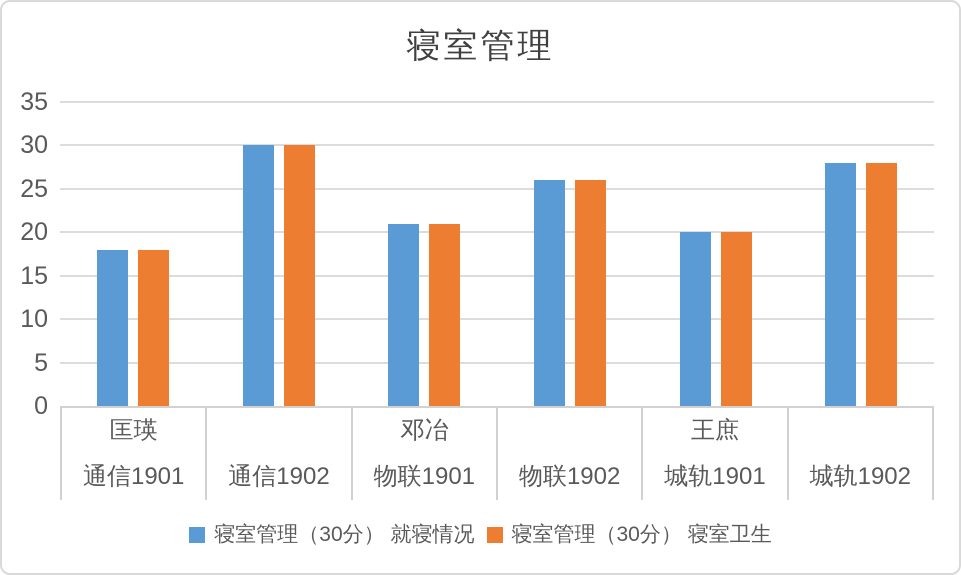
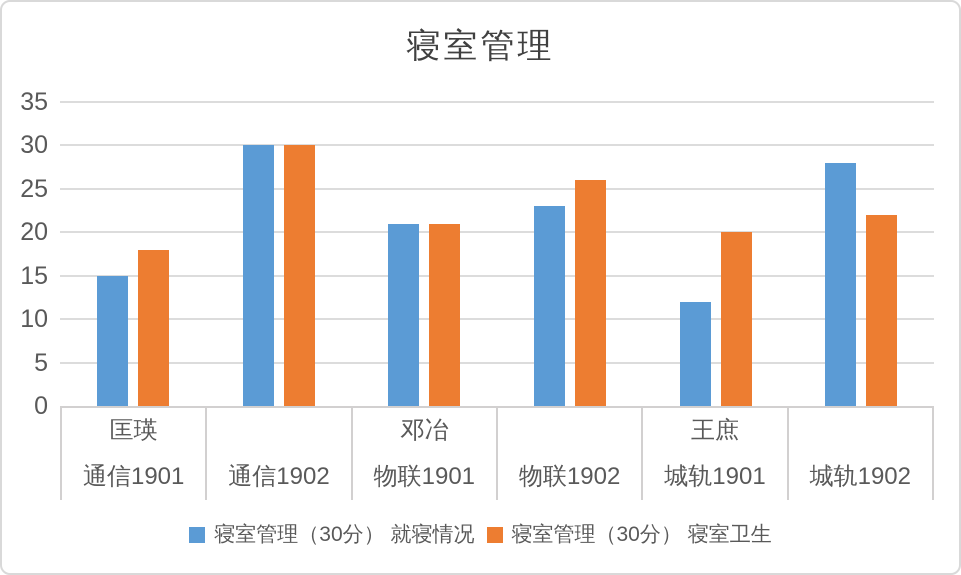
寝室管理（30分） 就寝情况/通信1901: 18 -> 15
寝室管理（30分） 就寝情况/物联1902: 26 -> 23
寝室管理（30分） 就寝情况/城轨1901: 20 -> 12
寝室管理（30分） 寝室卫生/城轨1902: 28 -> 22
